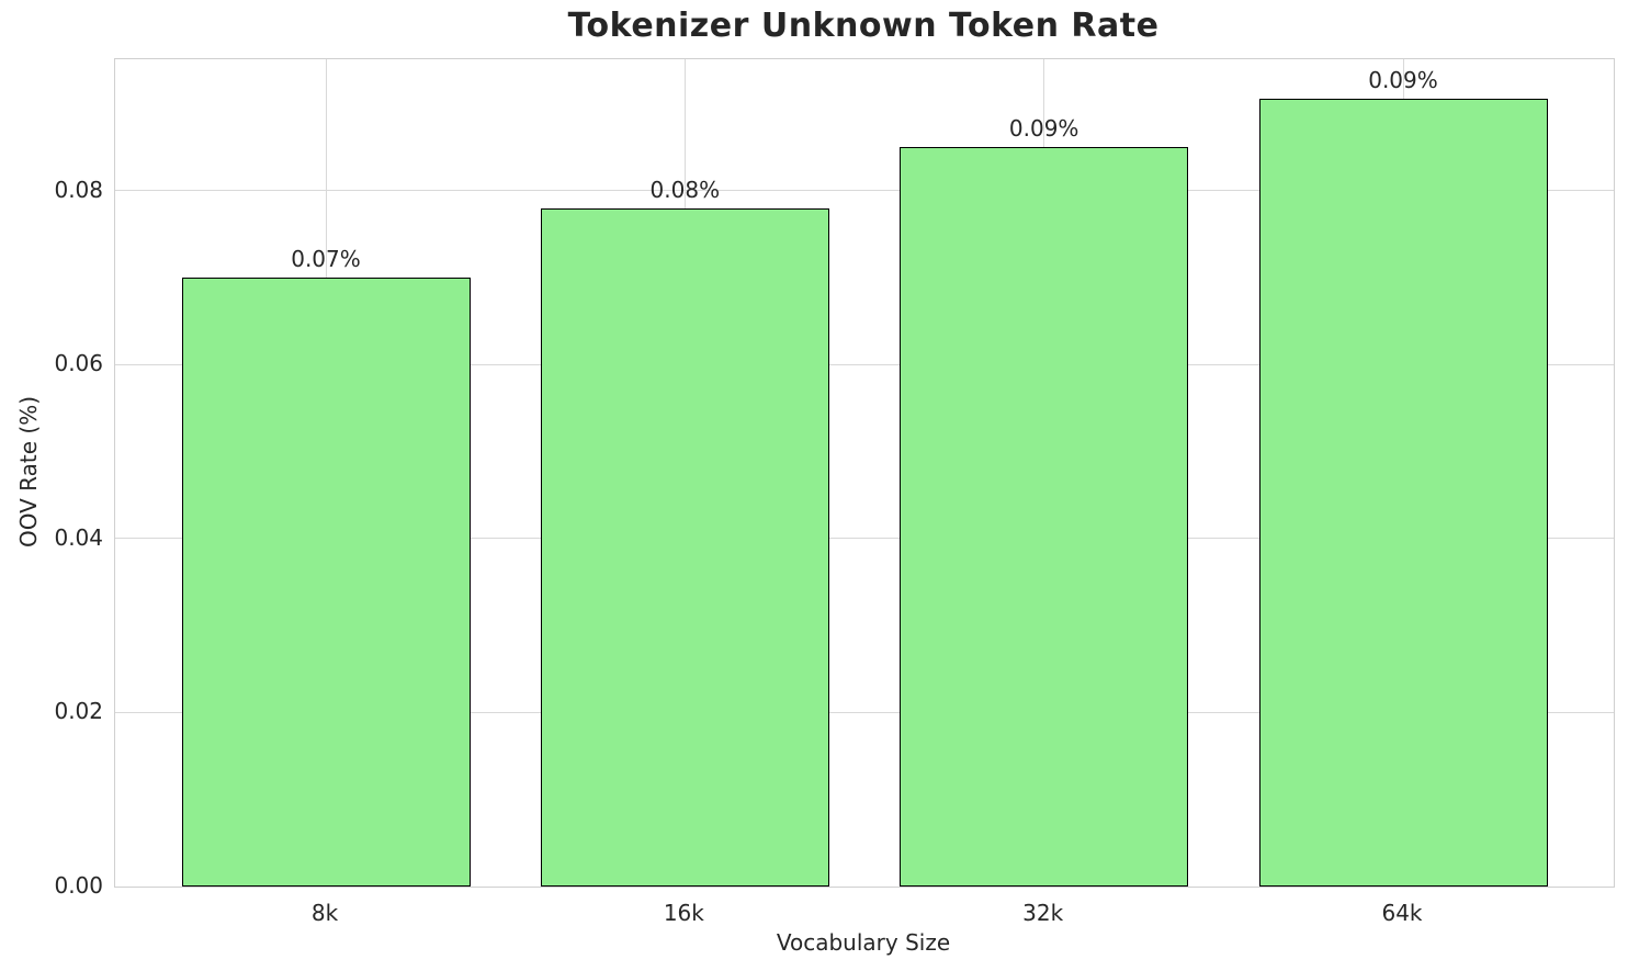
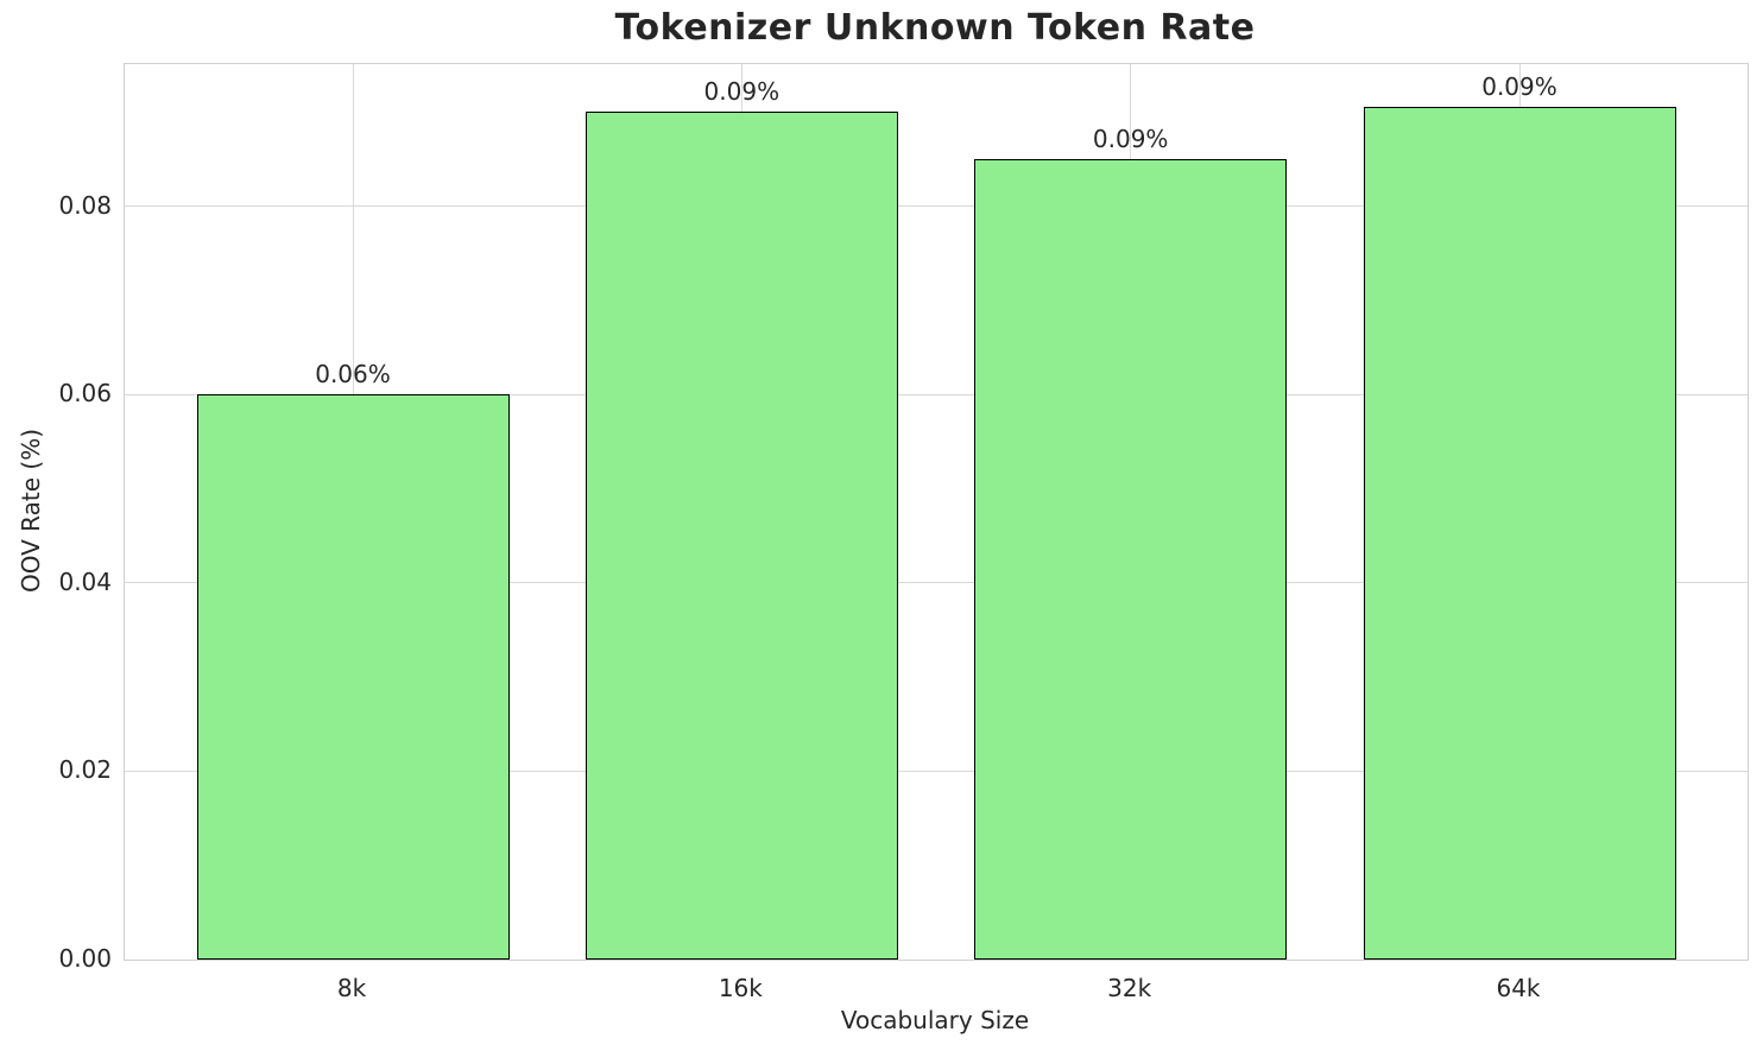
8k: 0.07% -> 0.06%
16k: 0.08% -> 0.09%
